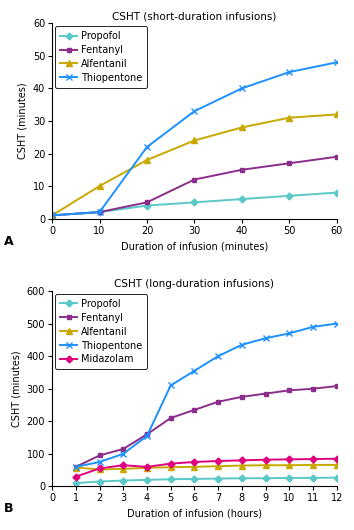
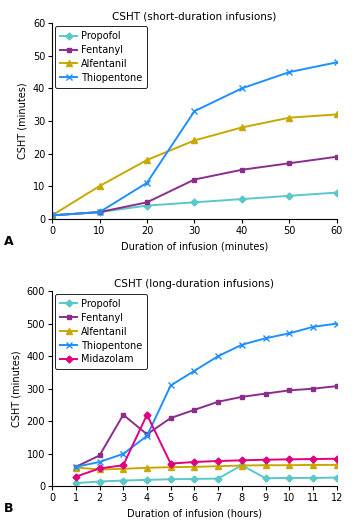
CSHT (short-duration infusions)/Thiopentone/20: 22 -> 11
CSHT (long-duration infusions)/Fentanyl/3: 115 -> 220
CSHT (long-duration infusions)/Midazolam/4: 60 -> 220
CSHT (long-duration infusions)/Propofol/8: 25 -> 65
